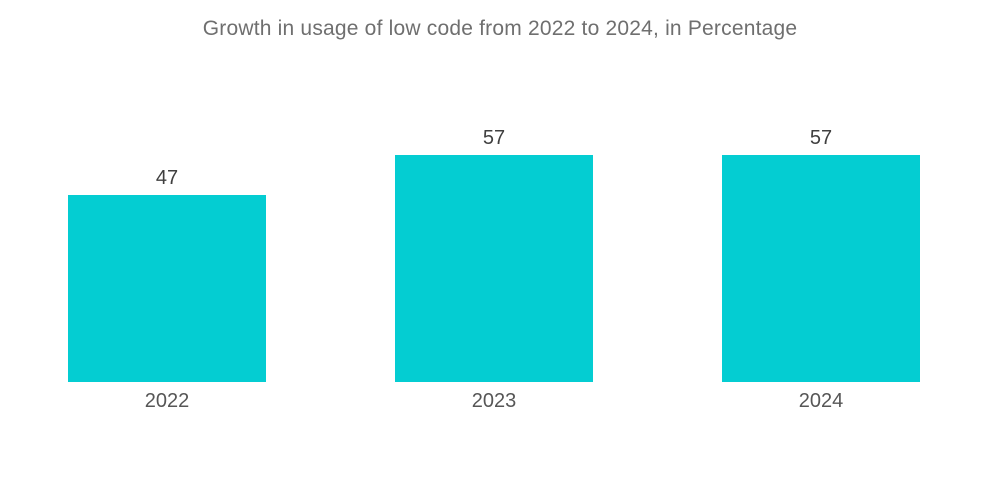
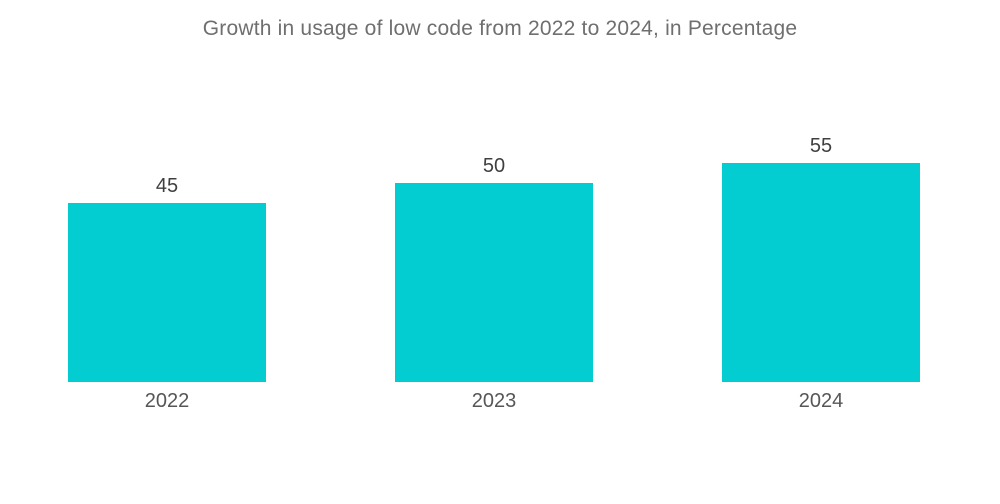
2022: 47 -> 45
2023: 57 -> 50
2024: 57 -> 55
